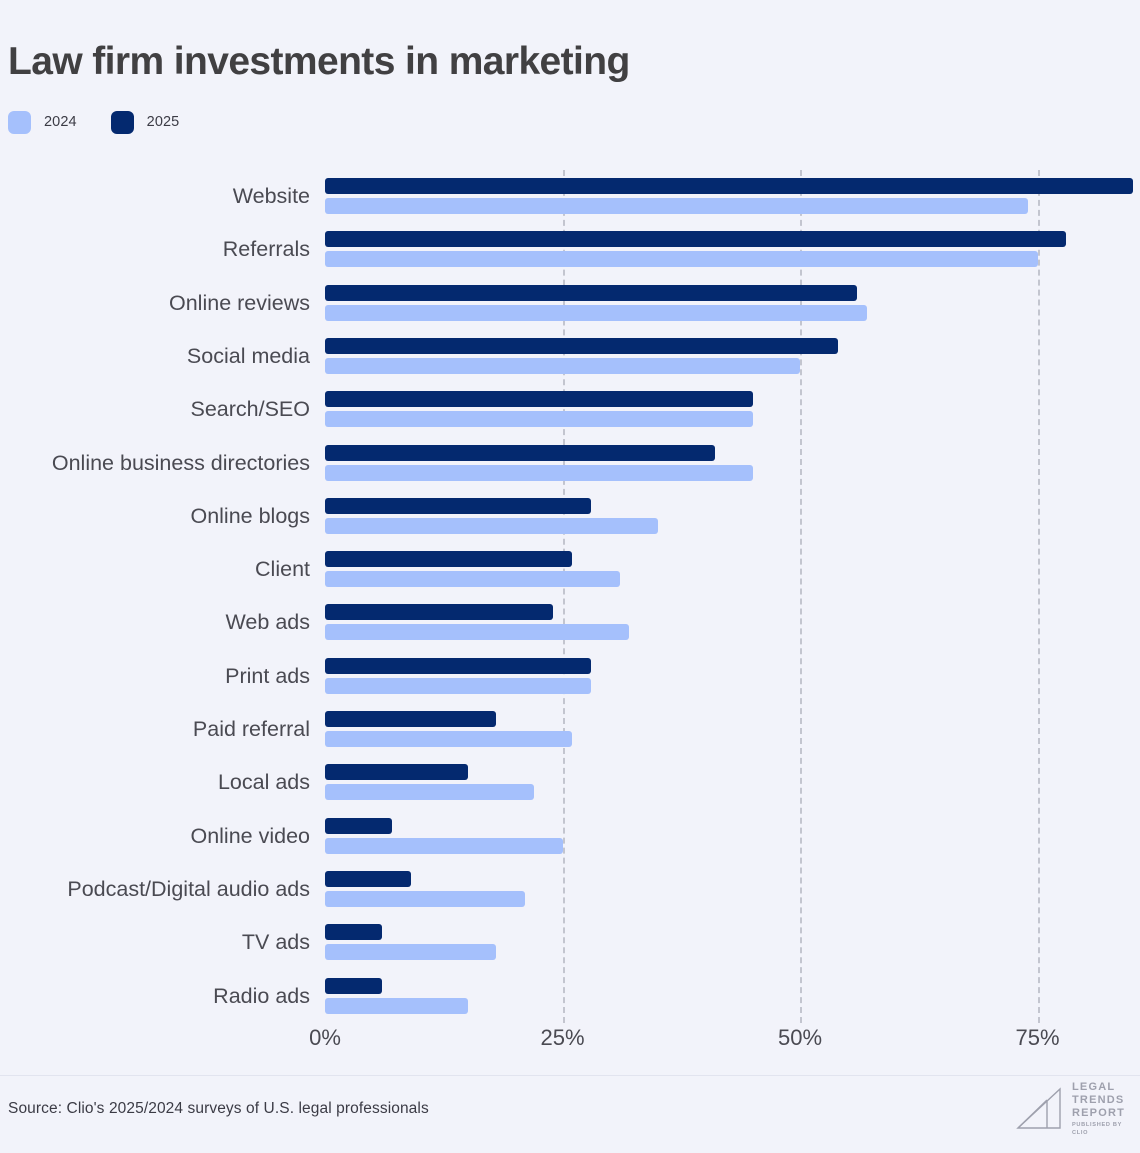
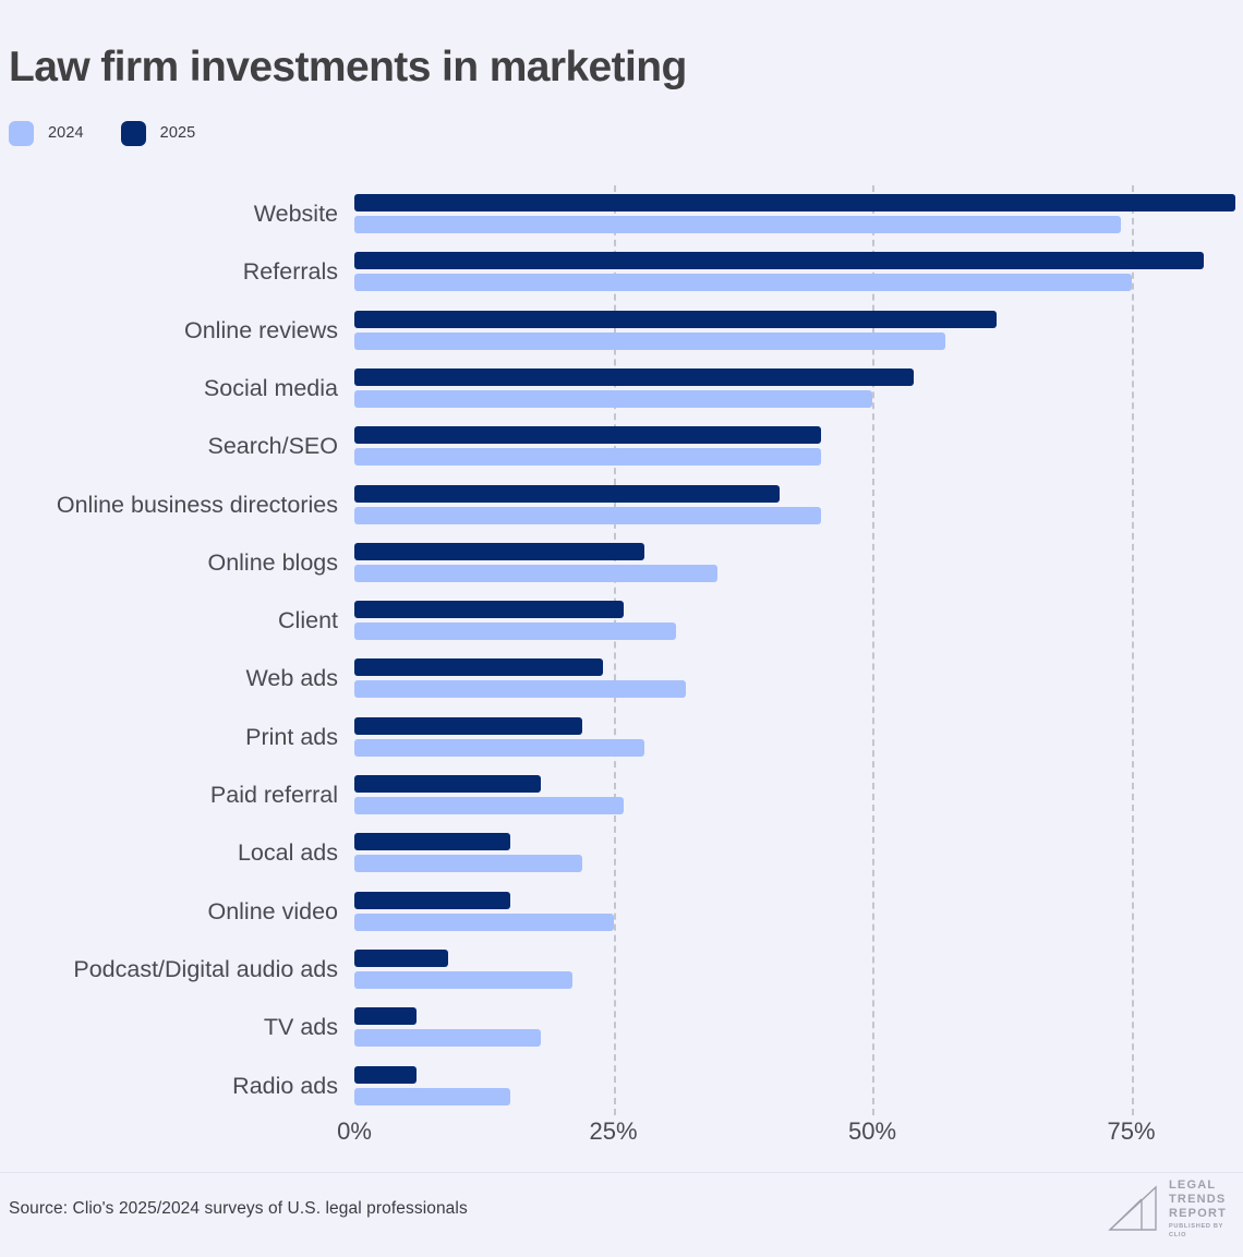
2025/Referrals: 78% -> 82%
2025/Online reviews: 56% -> 62%
2025/Print ads: 28% -> 22%
2025/Online video: 7% -> 15%
